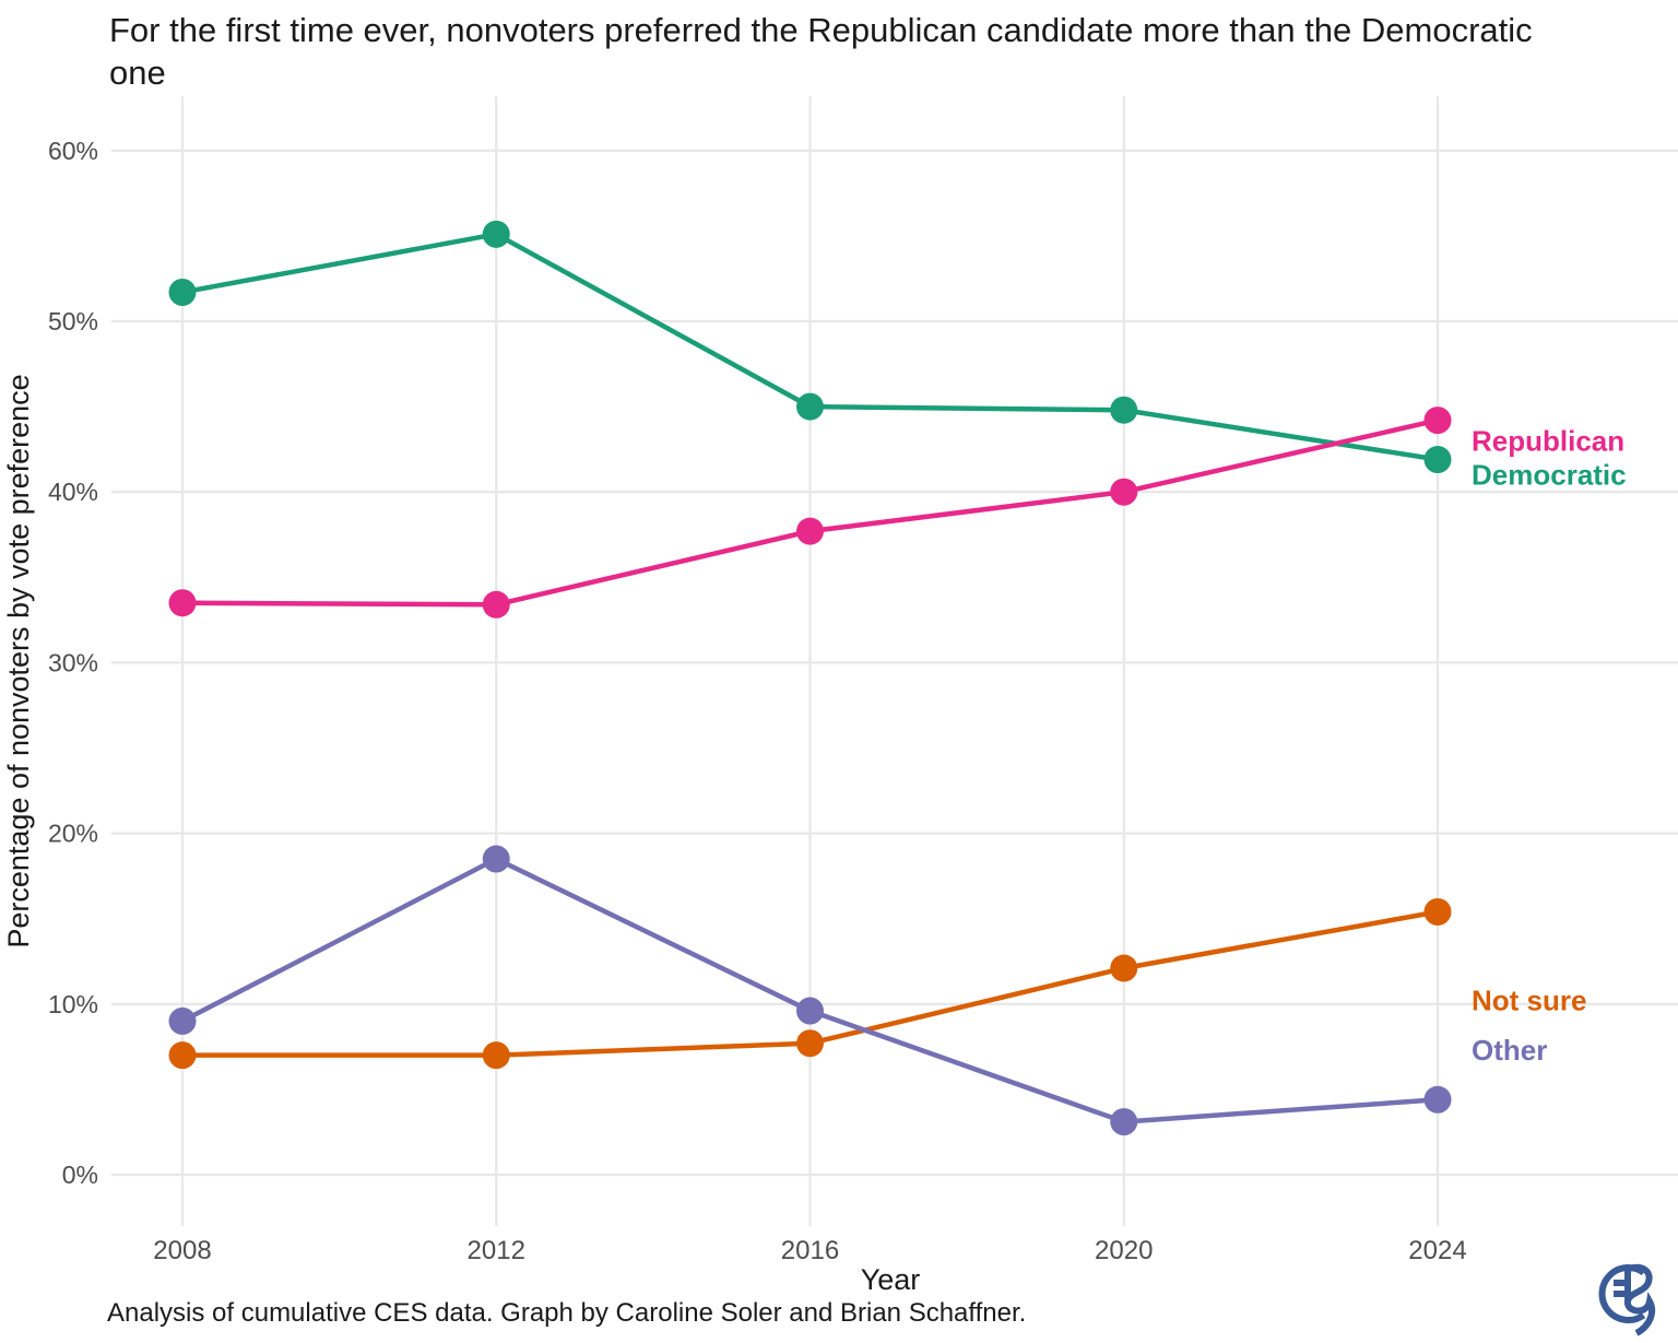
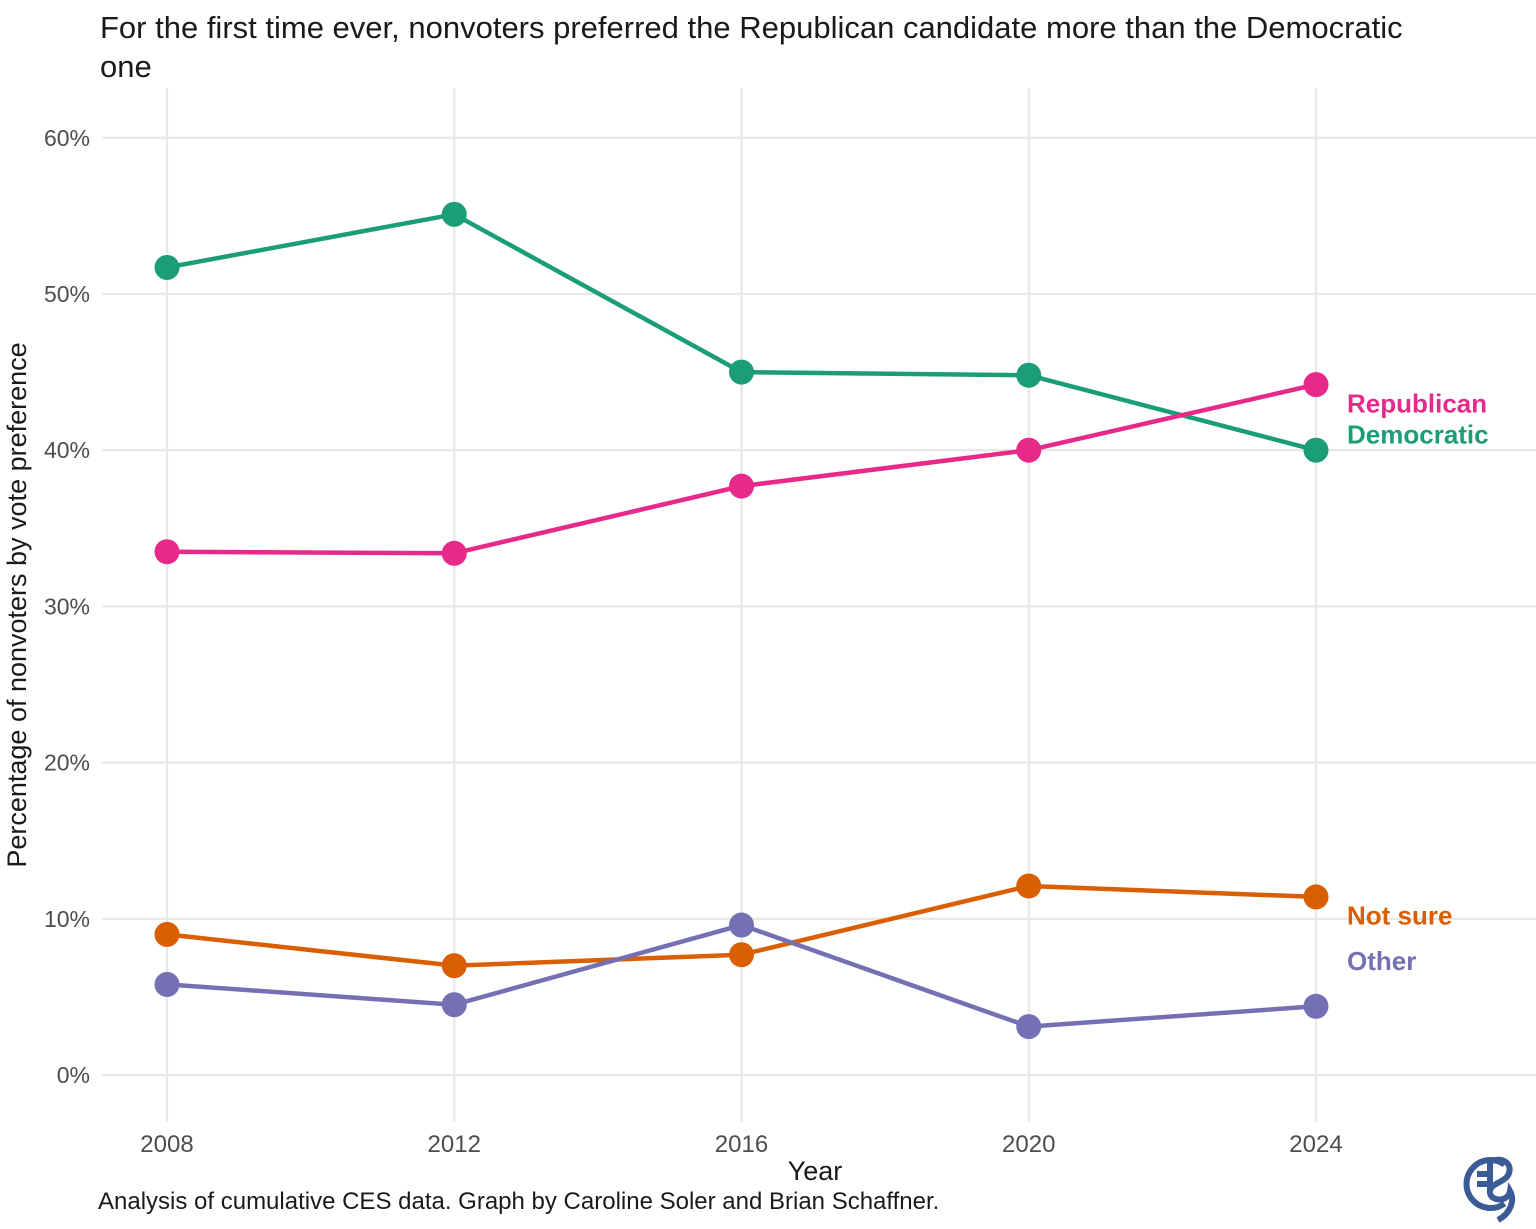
Not sure/2008: 7.0% -> 9.0%
Other/2008: 9.0% -> 5.8%
Other/2012: 18.5% -> 4.5%
Democratic/2024: 41.9% -> 40.0%
Not sure/2024: 15.4% -> 11.4%
